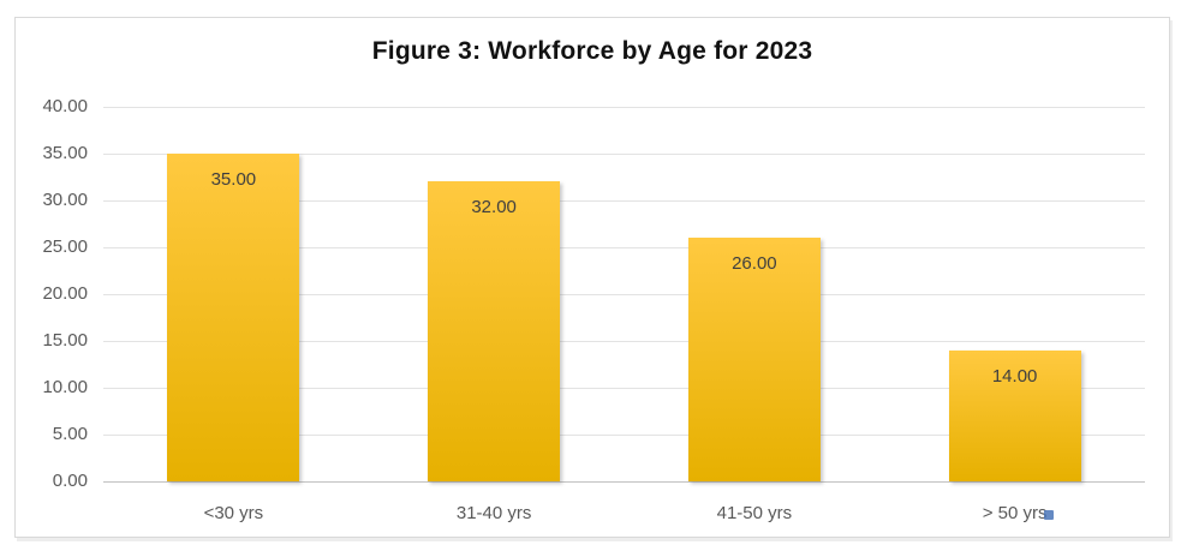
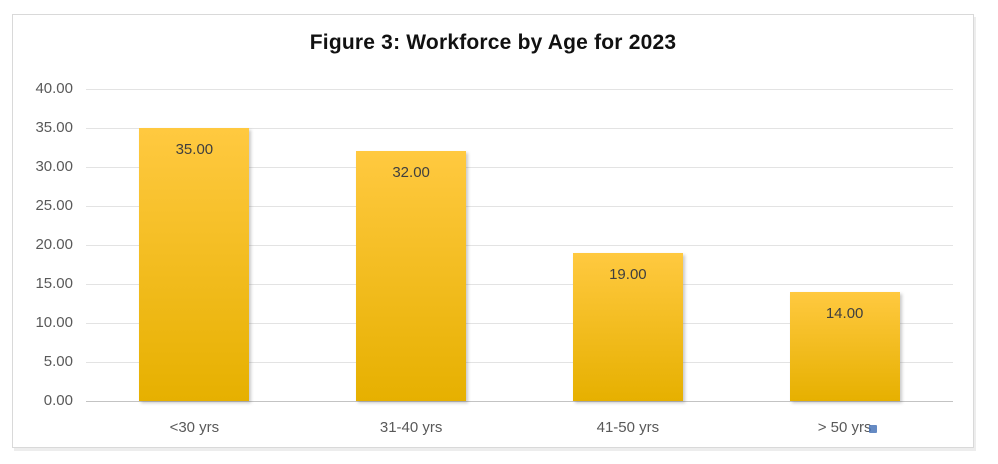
41-50 yrs: 26.00 -> 19.00
